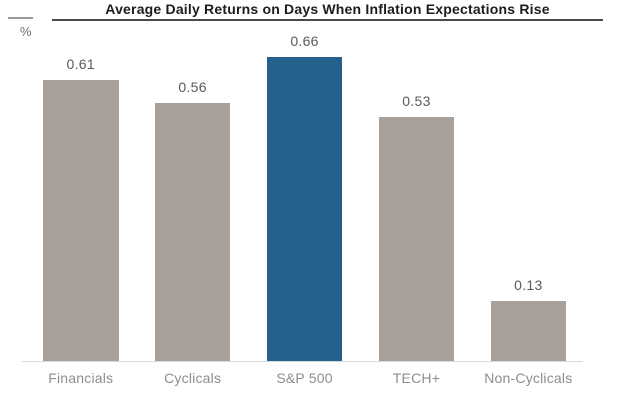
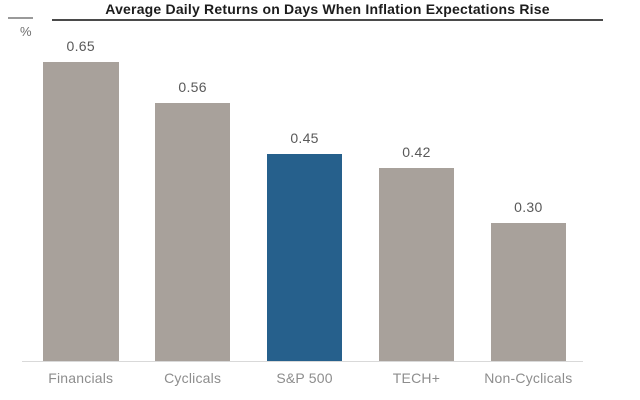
Financials: 0.61 -> 0.65
S&P 500: 0.66 -> 0.45
TECH+: 0.53 -> 0.42
Non-Cyclicals: 0.13 -> 0.30
